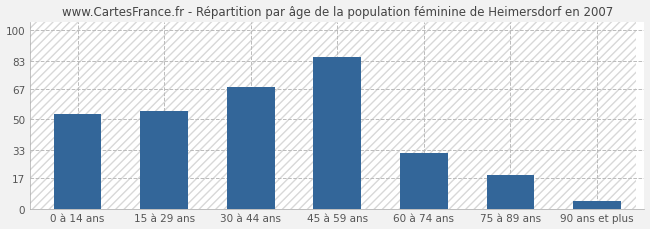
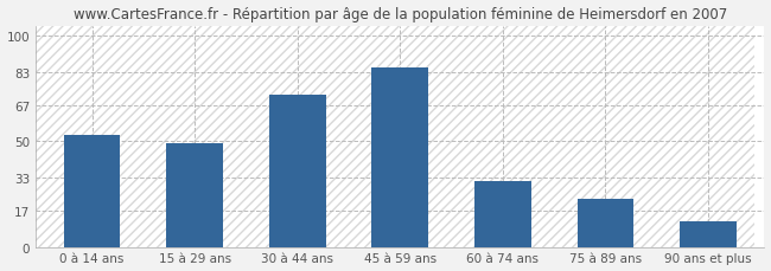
15 à 29 ans: 55 -> 49
30 à 44 ans: 68 -> 72
75 à 89 ans: 19 -> 23
90 ans et plus: 4 -> 12
